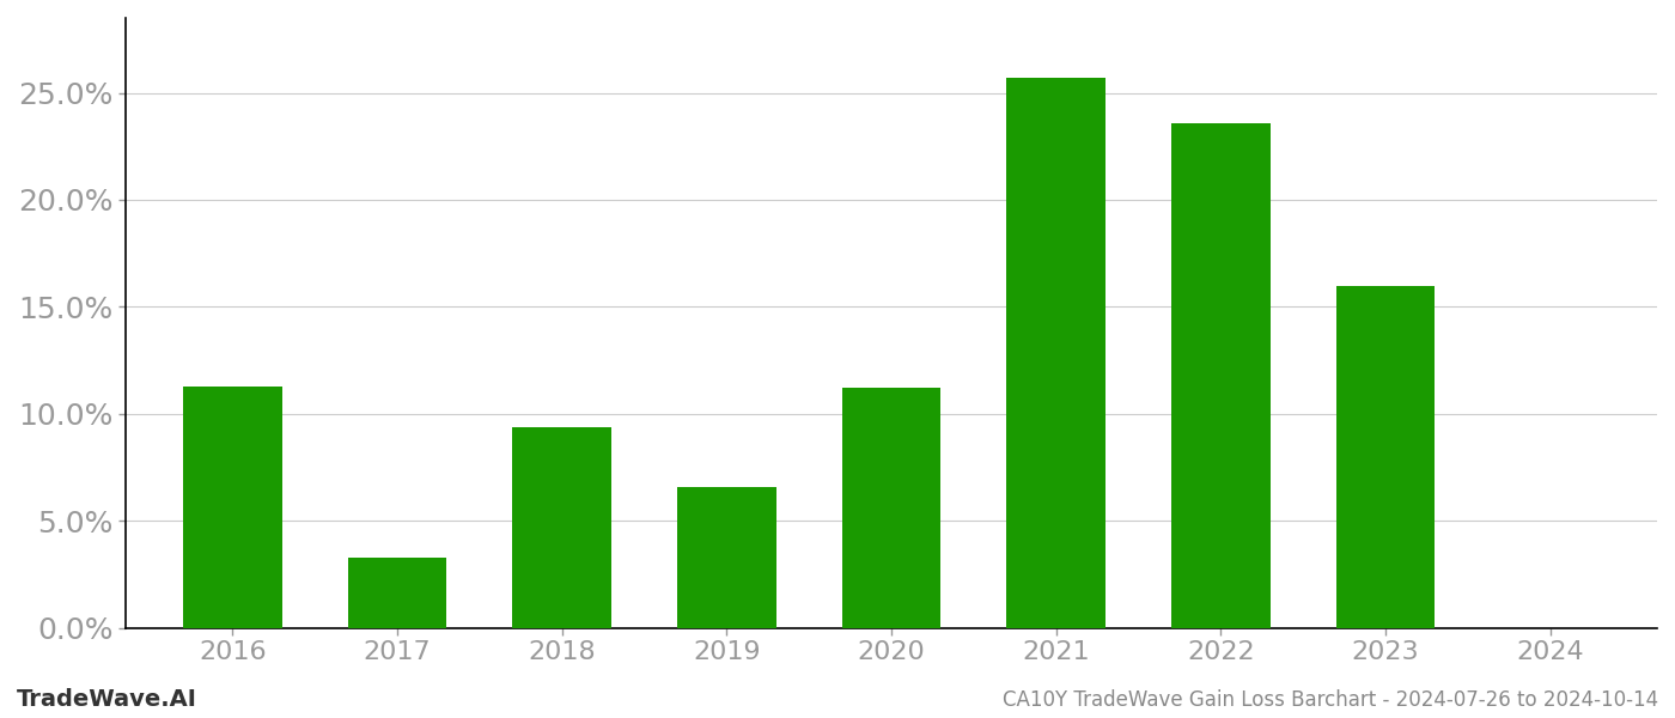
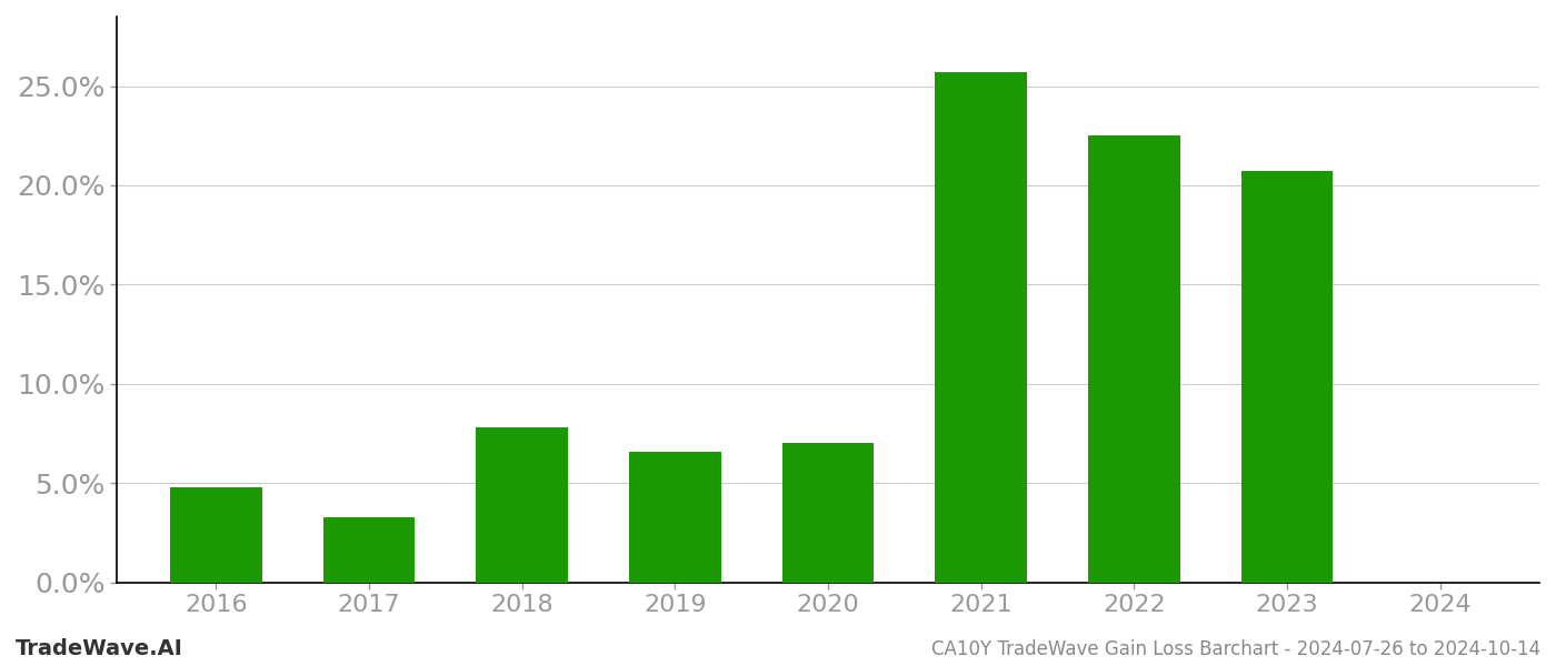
2016: 11.3% -> 4.8%
2018: 9.4% -> 7.8%
2020: 11.2% -> 7.0%
2022: 23.6% -> 22.5%
2023: 16.0% -> 20.7%
